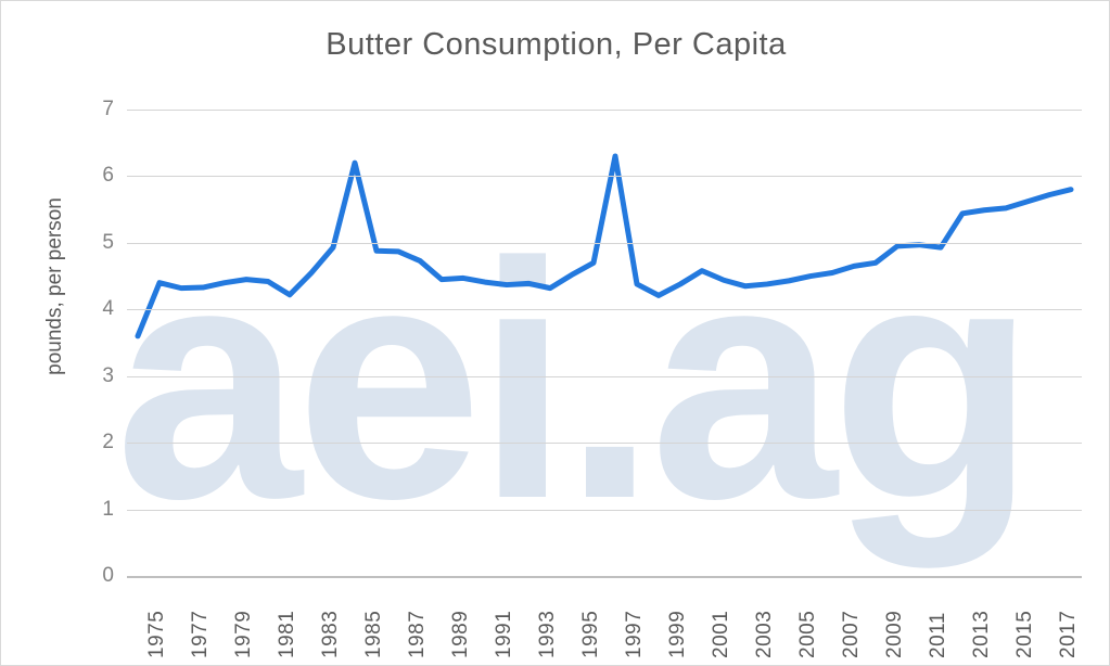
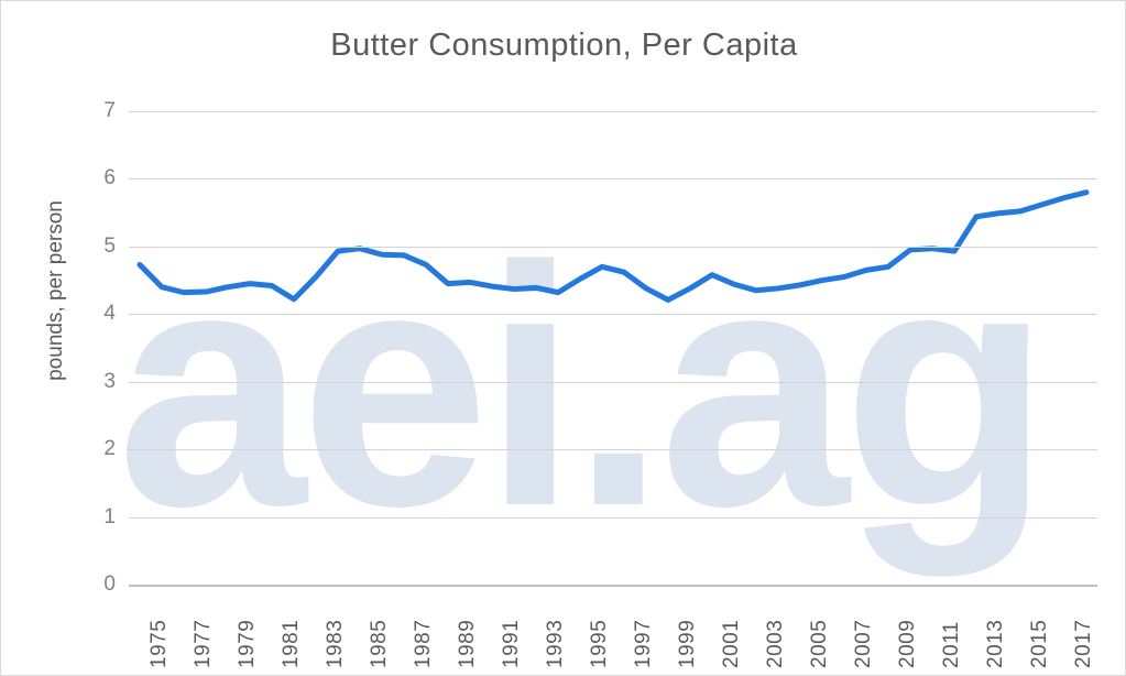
1975: 3.6 -> 4.7
1985: 6.2 -> 5.0
1997: 6.3 -> 4.6
